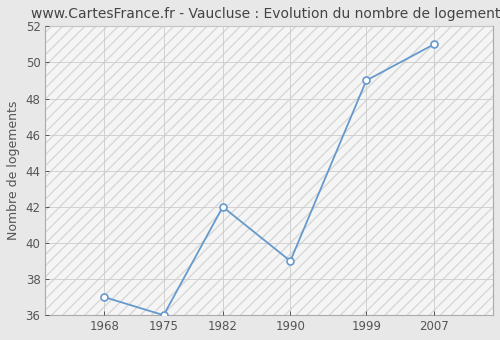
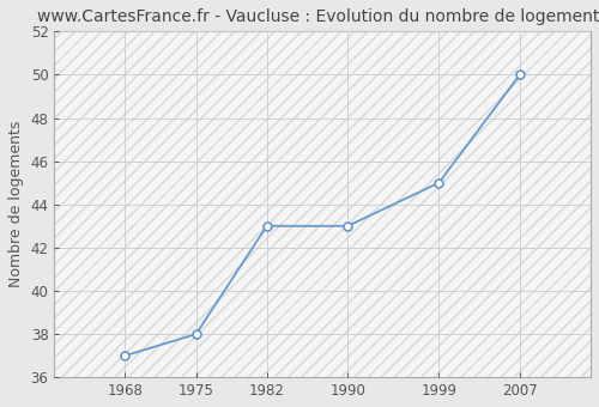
1975: 36 -> 38
1982: 42 -> 43
1990: 39 -> 43
1999: 49 -> 45
2007: 51 -> 50
